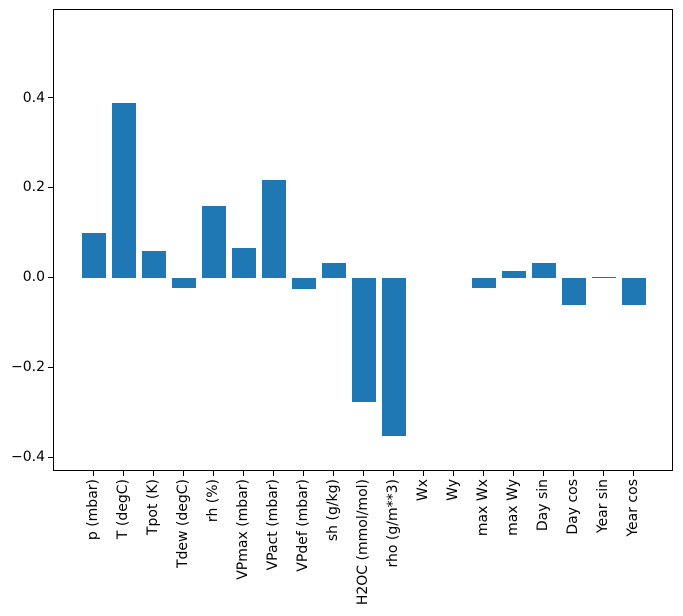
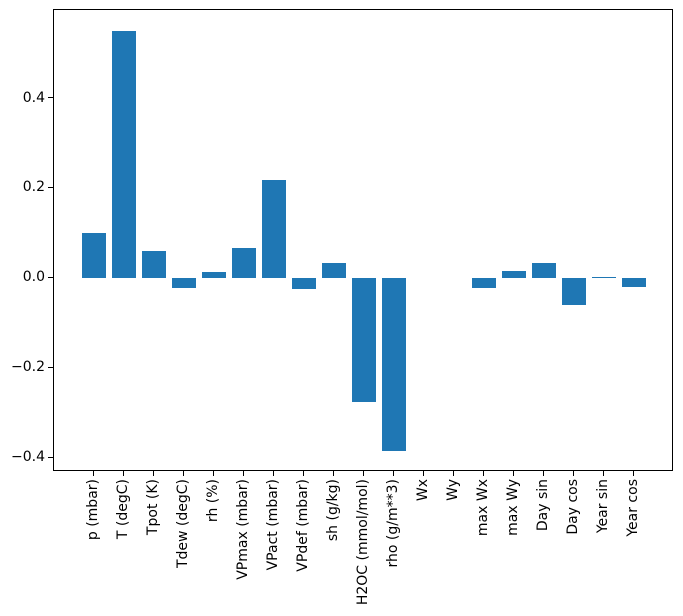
T (degC): 0.39 -> 0.55
rh (%): 0.16 -> 0.01
rho (g/m**3): -0.35 -> -0.38
Year cos: -0.06 -> -0.02
